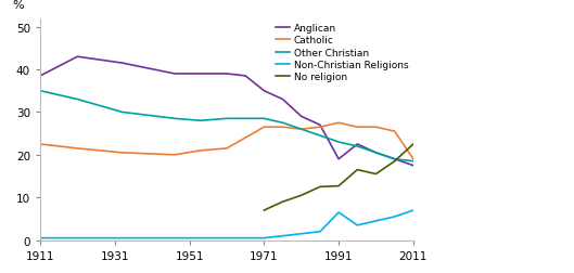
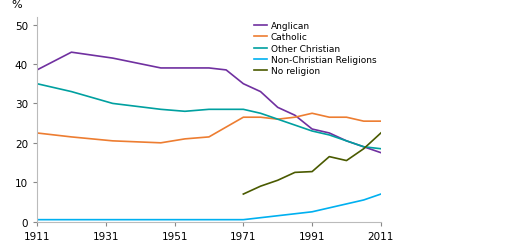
Anglican/1991: 19.0 -> 23.5
Non-Christian Religions/1991: 6.5 -> 2.5
Catholic/2011: 19.0 -> 25.5
